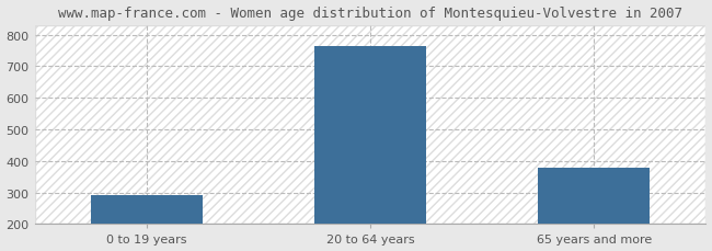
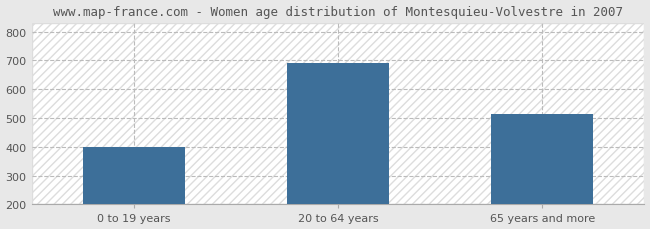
0 to 19 years: 290 -> 400
20 to 64 years: 765 -> 690
65 years and more: 380 -> 515
